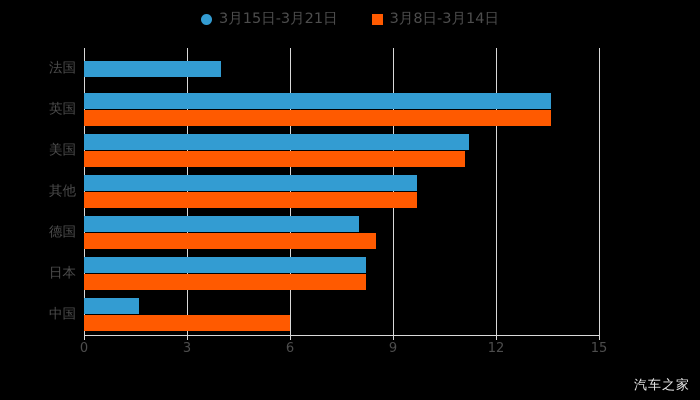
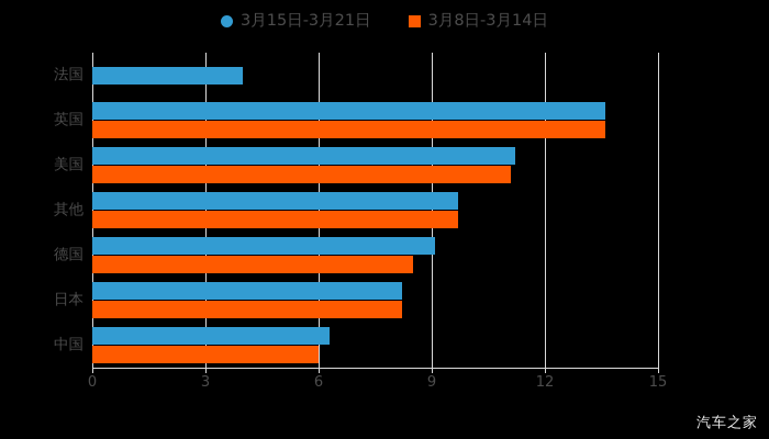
3月15日-3月21日/德国: 8.0 -> 9.1
3月15日-3月21日/中国: 1.6 -> 6.3
